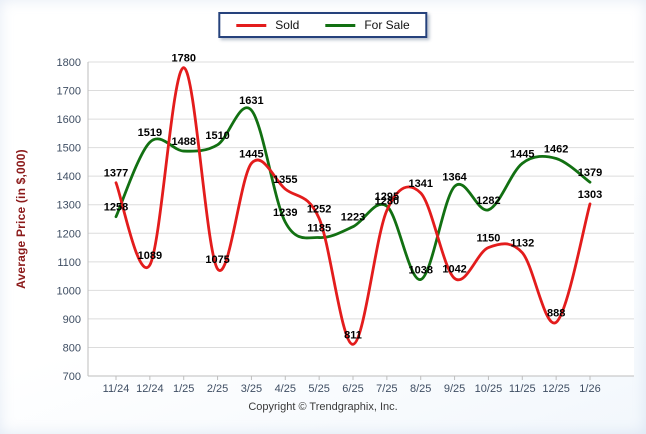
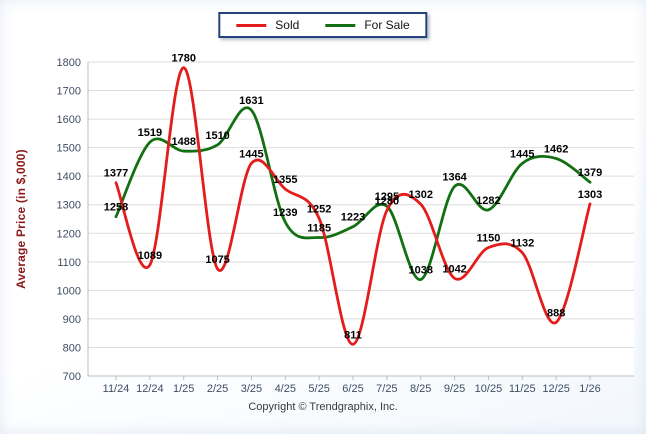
Sold/8/25: 1341 -> 1302
